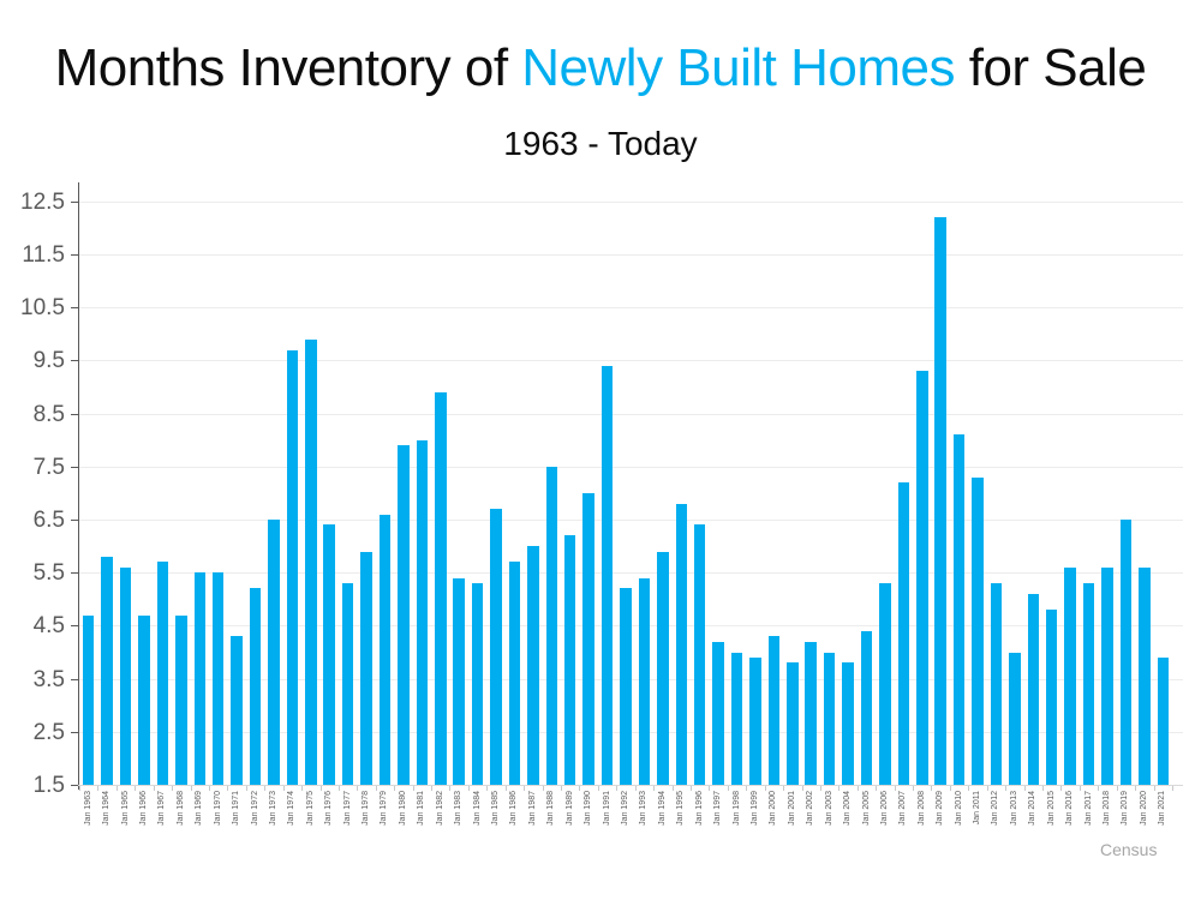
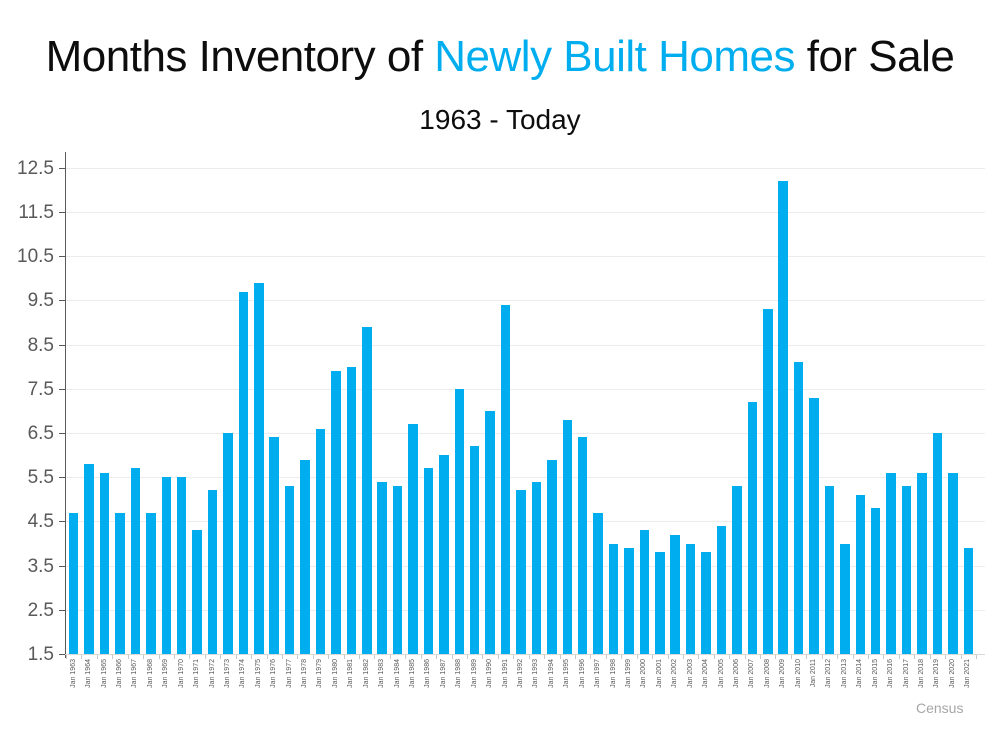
Jan 1997: 4.2 -> 4.7
